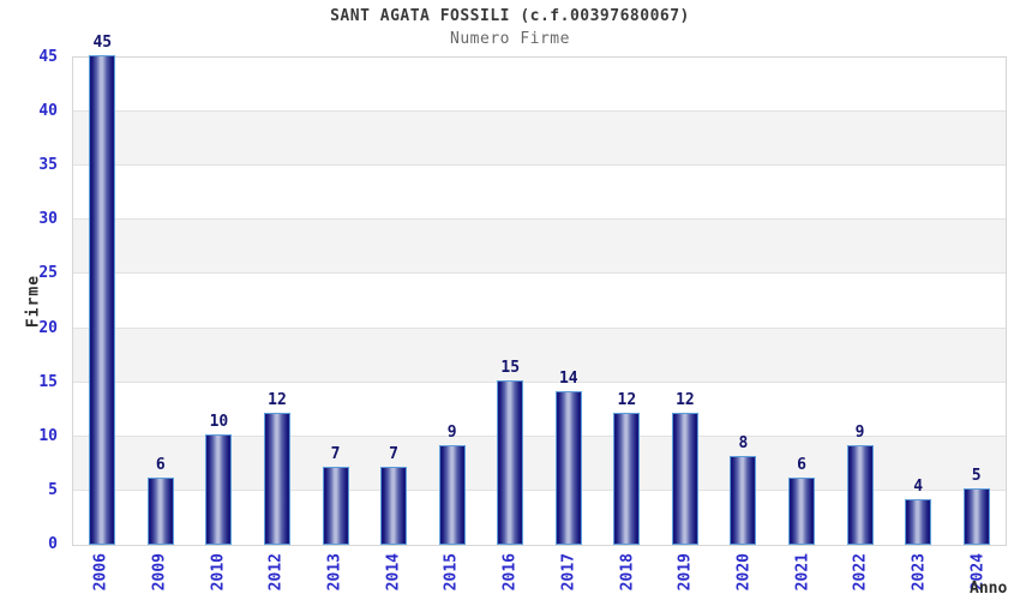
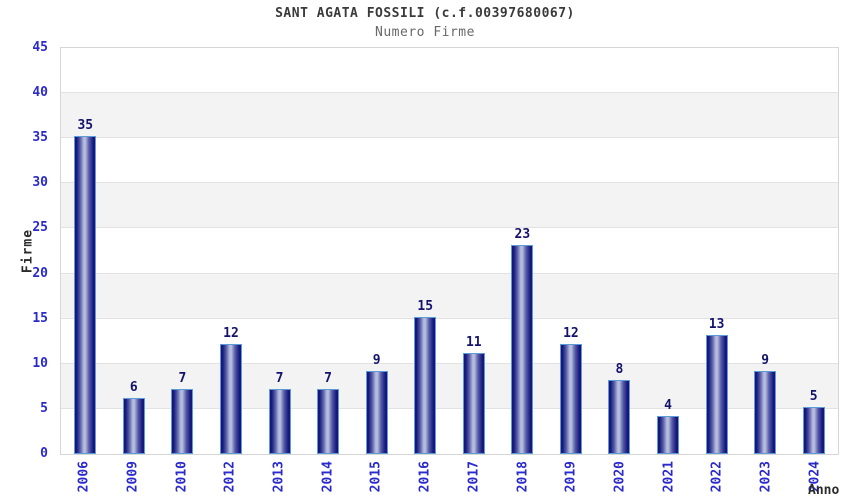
2006: 45 -> 35
2010: 10 -> 7
2017: 14 -> 11
2018: 12 -> 23
2021: 6 -> 4
2022: 9 -> 13
2023: 4 -> 9
